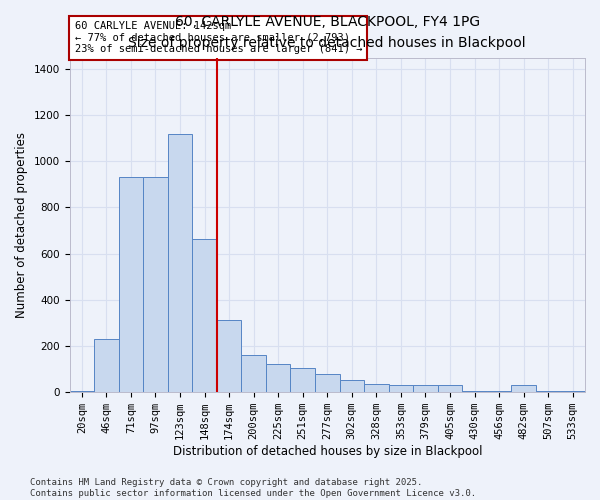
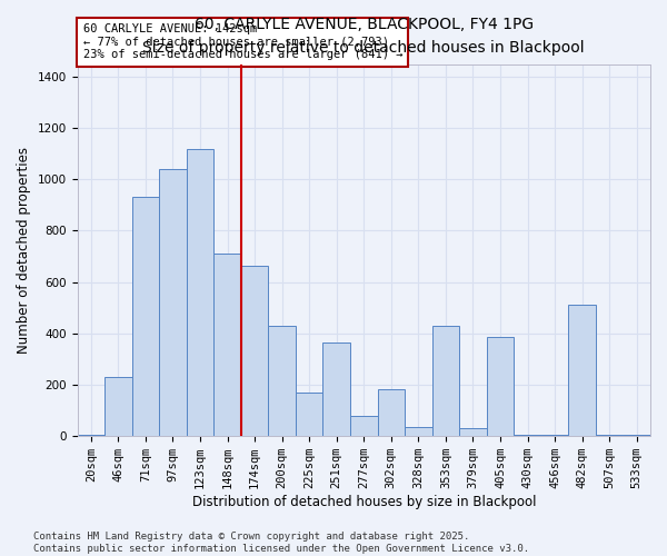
97sqm: 930 -> 1040
148sqm: 665 -> 710
174sqm: 310 -> 665
200sqm: 160 -> 430
225sqm: 120 -> 170
251sqm: 105 -> 365
302sqm: 50 -> 180
353sqm: 30 -> 430
405sqm: 30 -> 385
482sqm: 30 -> 510
